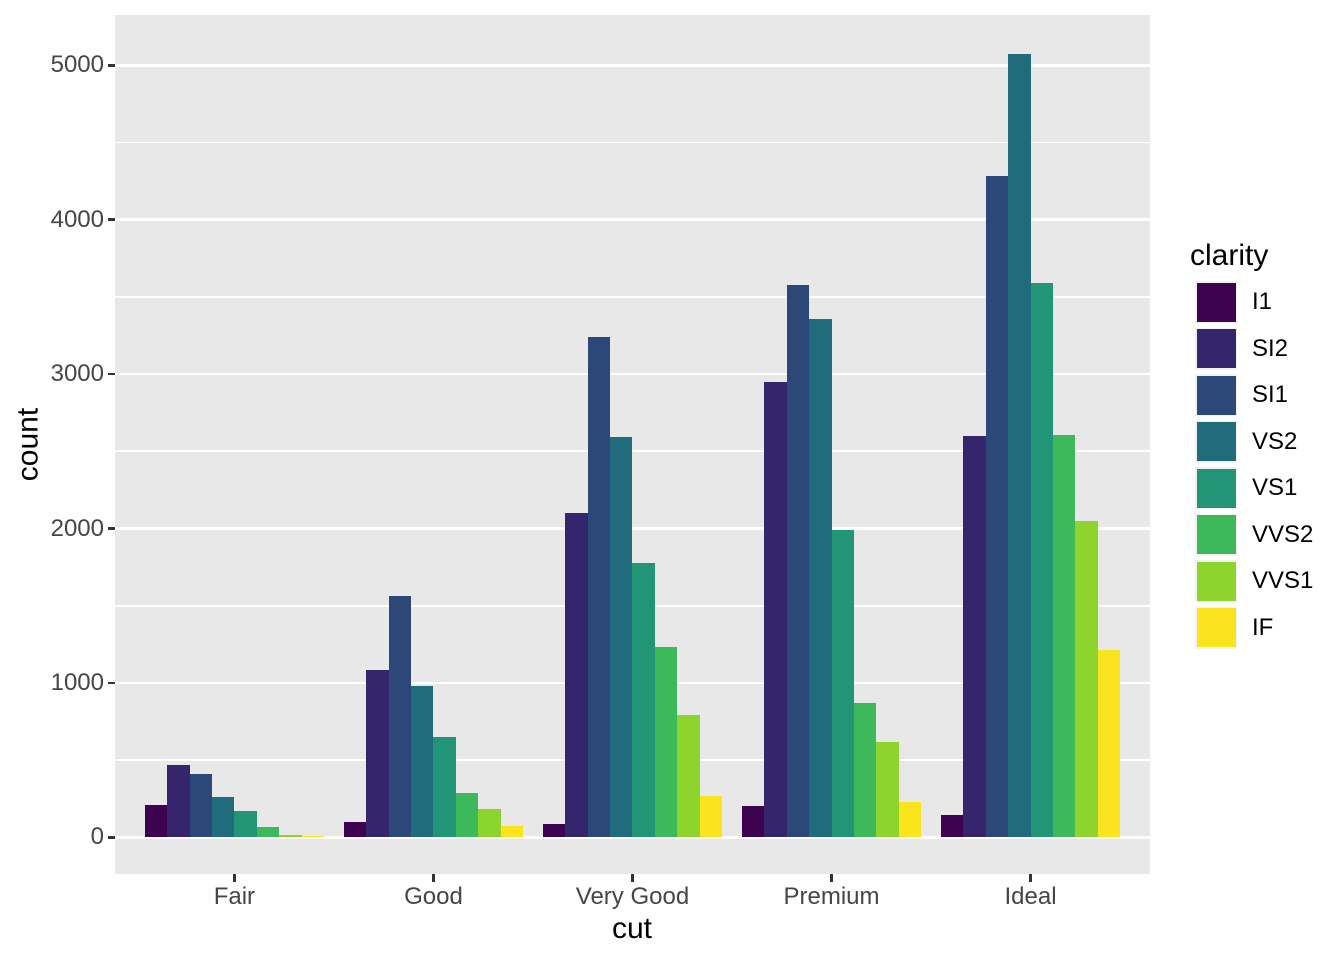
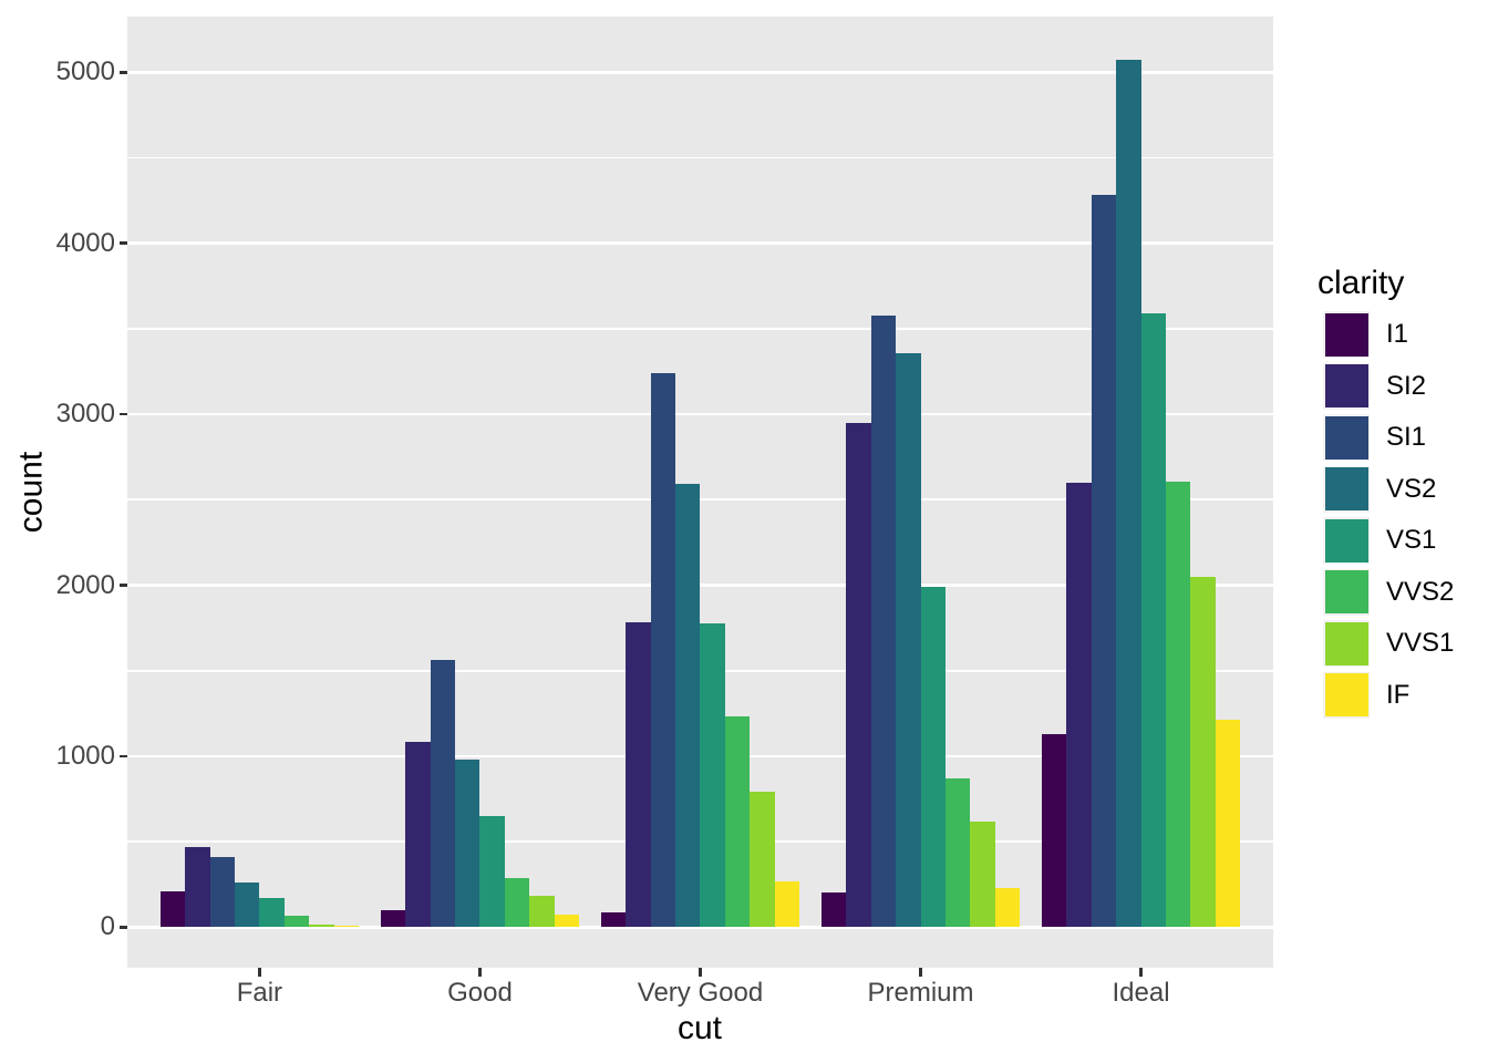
SI2/Very Good: 2100 -> 1780
I1/Ideal: 150 -> 1130
